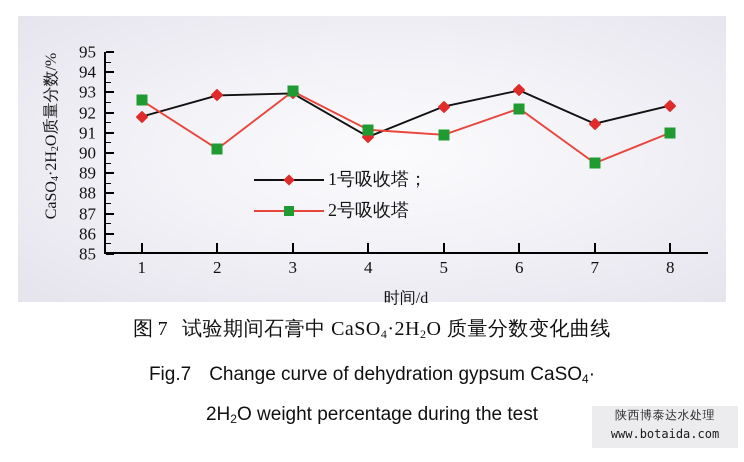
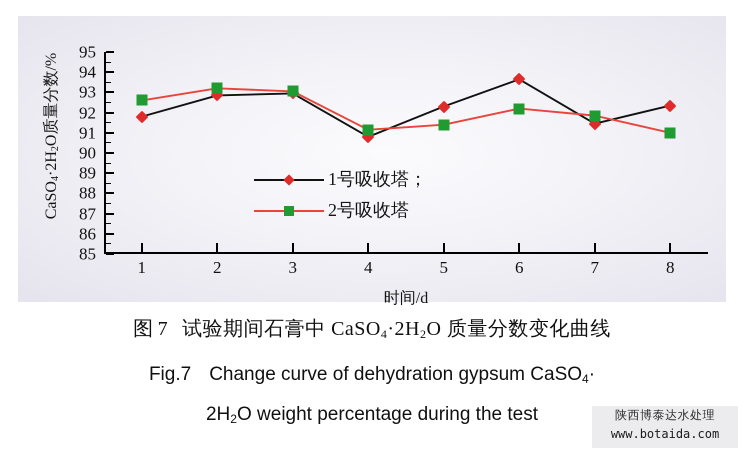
2号吸收塔/2: 90.2 -> 93.2
2号吸收塔/5: 90.9 -> 91.4
1号吸收塔；/6: 93.1 -> 93.7
2号吸收塔/7: 89.5 -> 91.8
